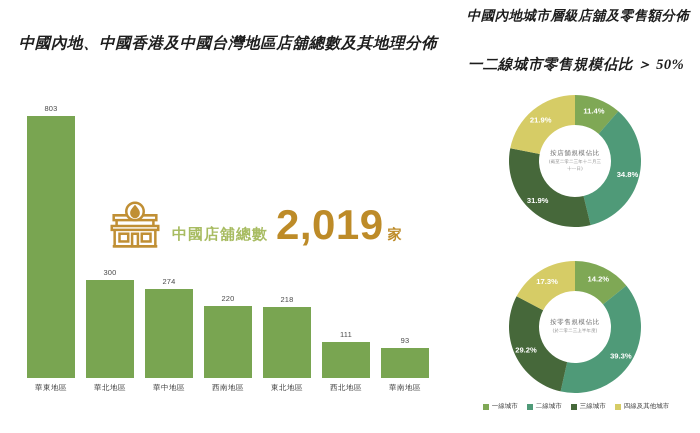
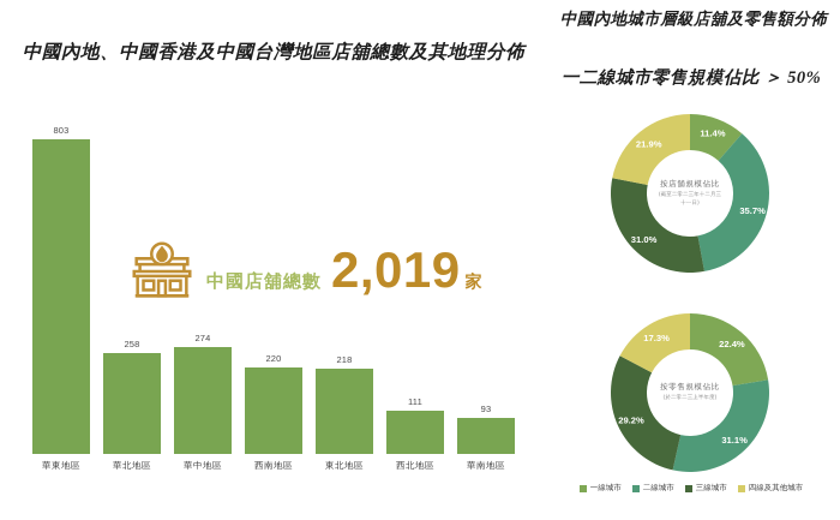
中國內地、中國香港及中國台灣地區店舖總數及其地理分佈/華北地區: 300 -> 258
按店舖規模佔比/二線城市: 34.8% -> 35.7%
按店舖規模佔比/三線城市: 31.9% -> 31.0%
按零售規模佔比/一線城市: 14.2% -> 22.4%
按零售規模佔比/二線城市: 39.3% -> 31.1%
